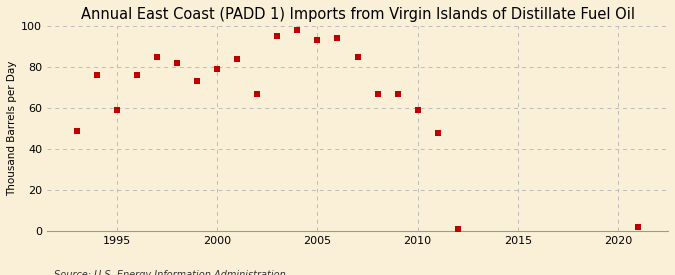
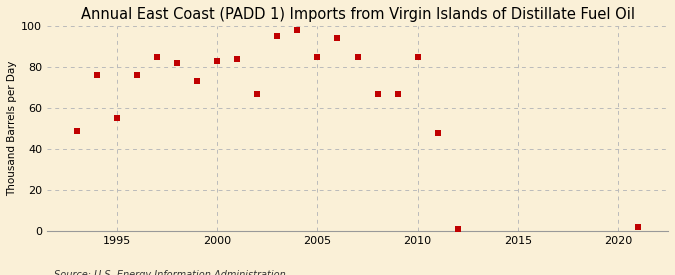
1995: 59 -> 55
2000: 79 -> 83
2005: 93 -> 85
2010: 59 -> 85
